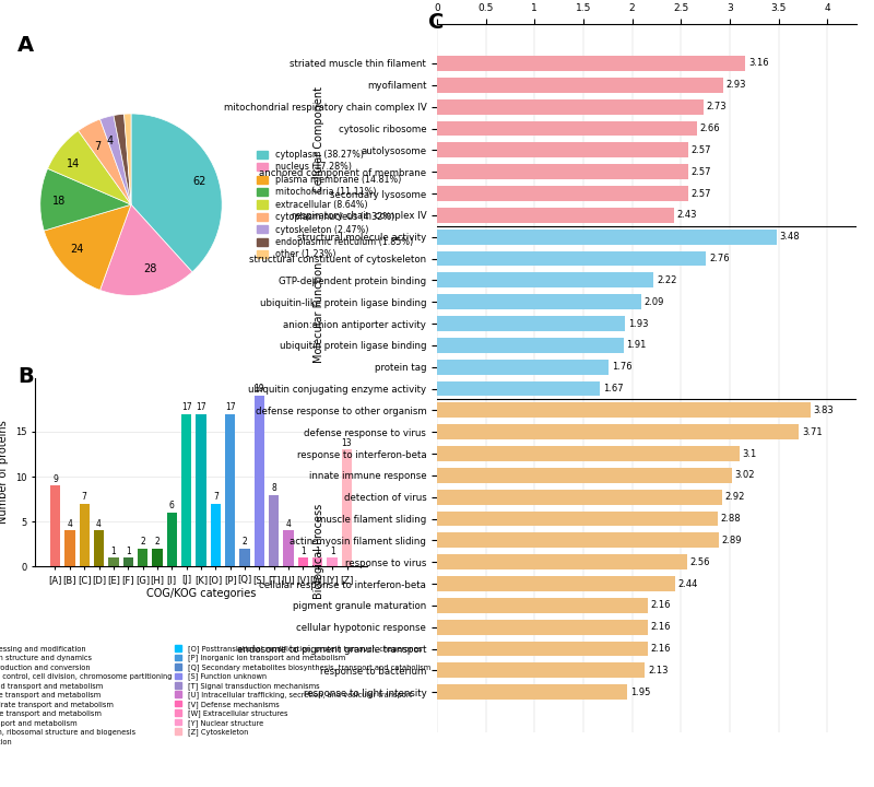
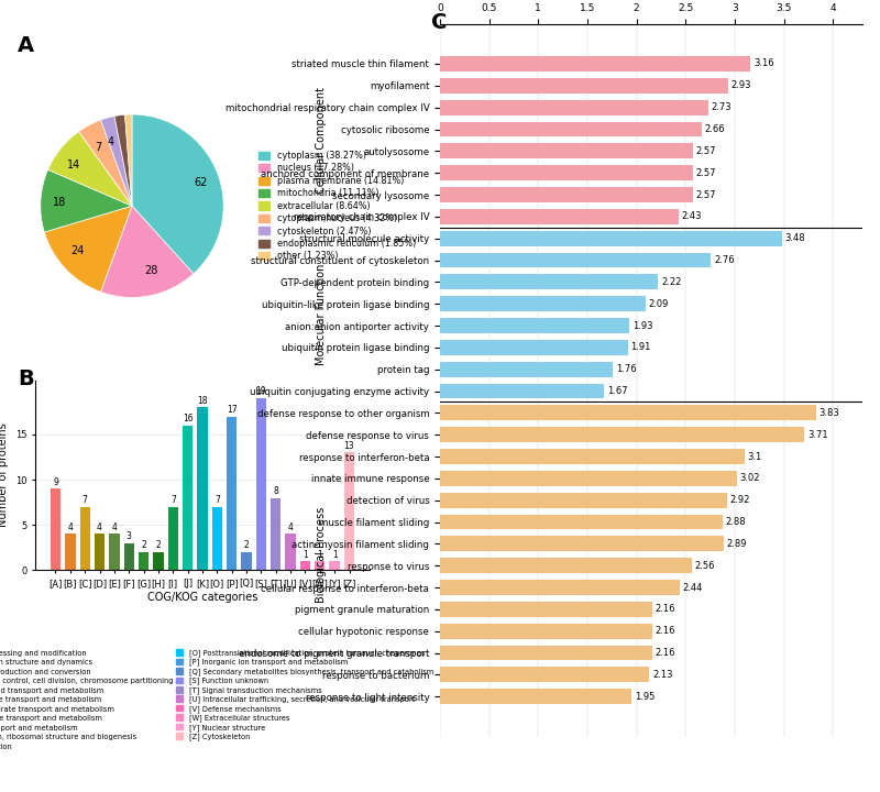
[E]: 1 -> 4
[F]: 1 -> 3
[I]: 6 -> 7
[J]: 17 -> 16
[K]: 17 -> 18
